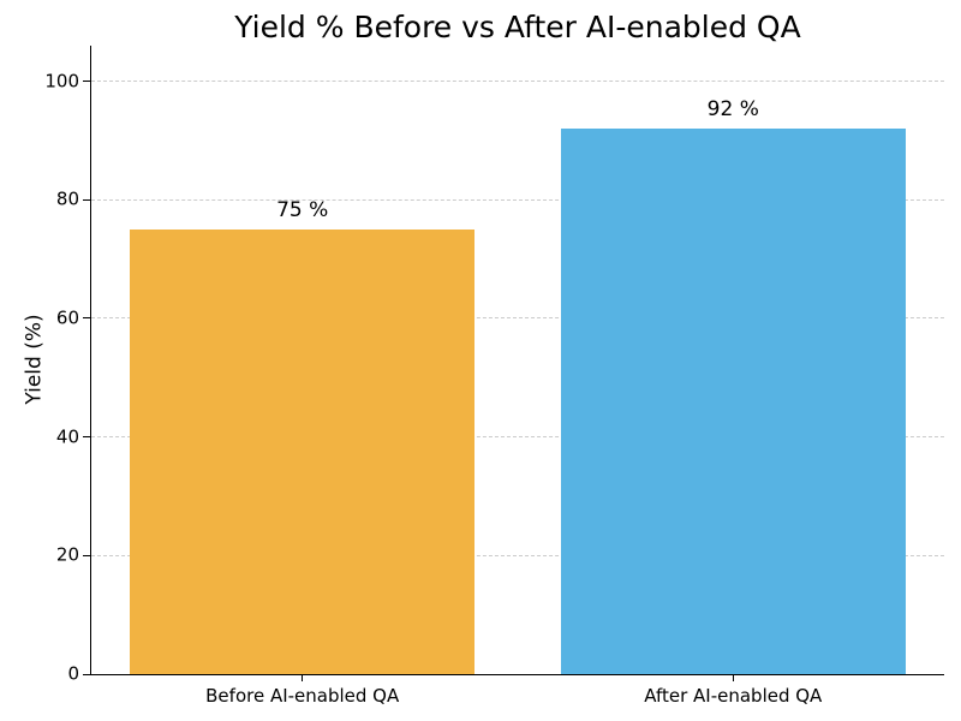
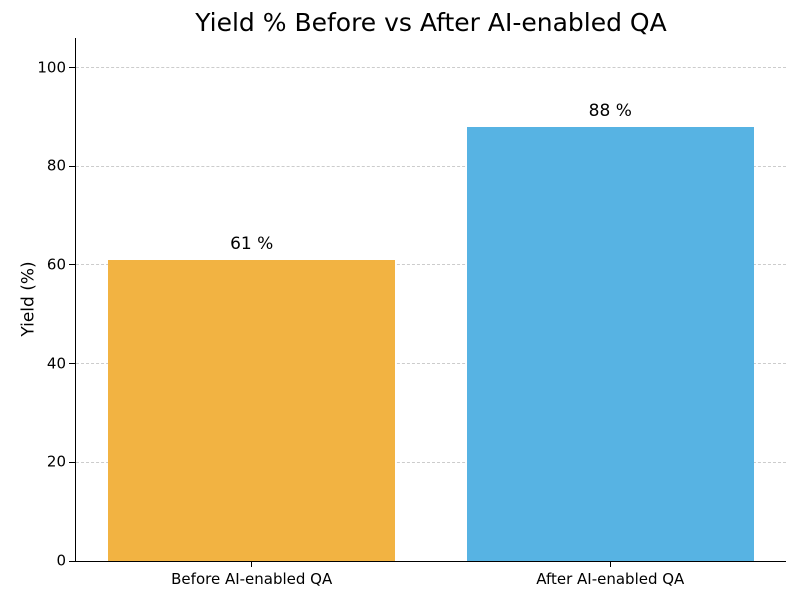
Before AI-enabled QA: 75 -> 61
After AI-enabled QA: 92 -> 88
